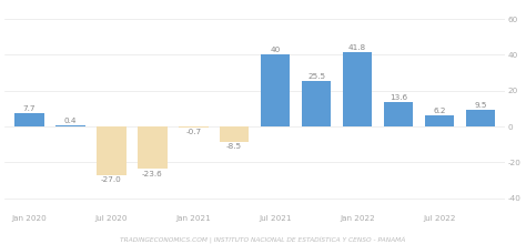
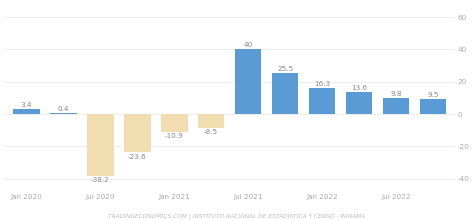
Jan 2020: 7.7 -> 3.4
Jul 2020: -27.0 -> -38.2
Jan 2021: -0.7 -> -10.9
Jan 2022: 41.8 -> 16.3
Jul 2022: 6.2 -> 9.8
